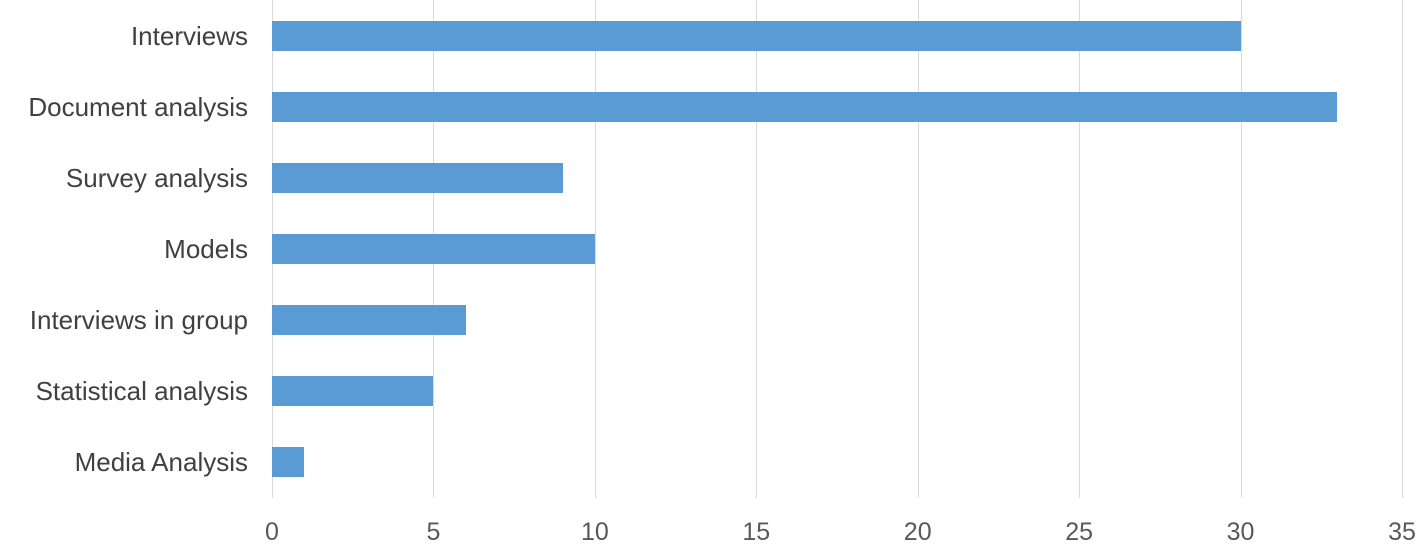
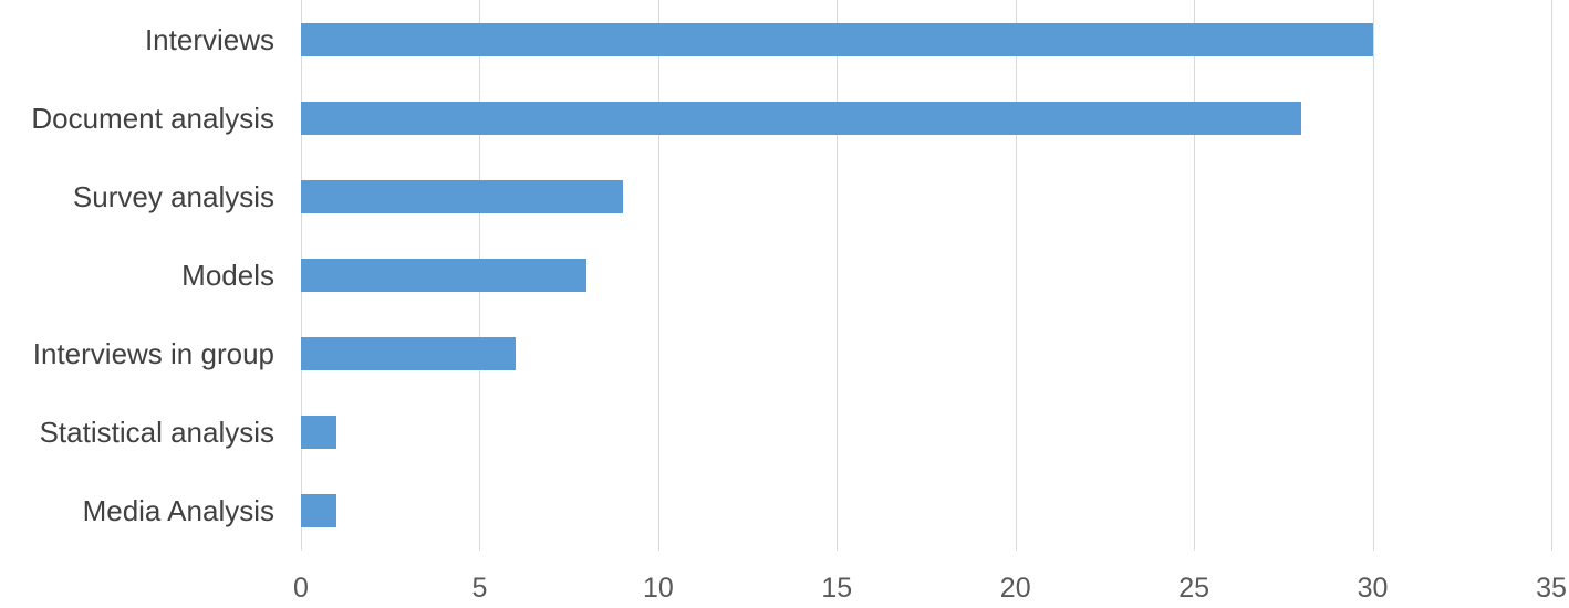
Document analysis: 33 -> 28
Models: 10 -> 8
Statistical analysis: 5 -> 1
